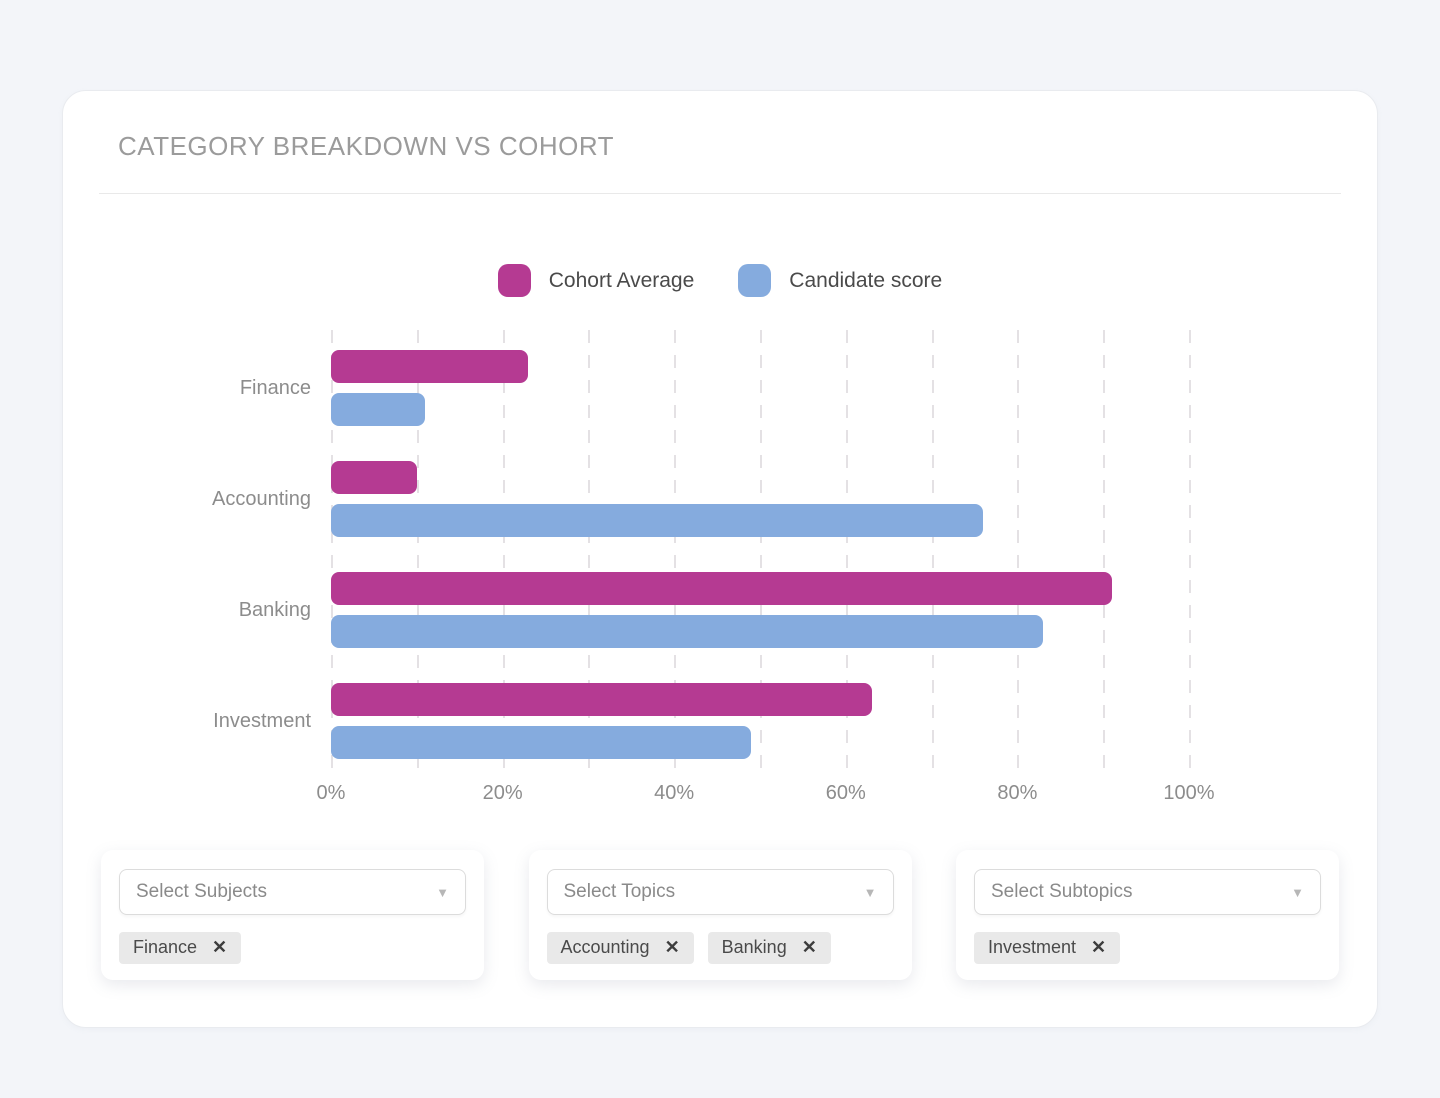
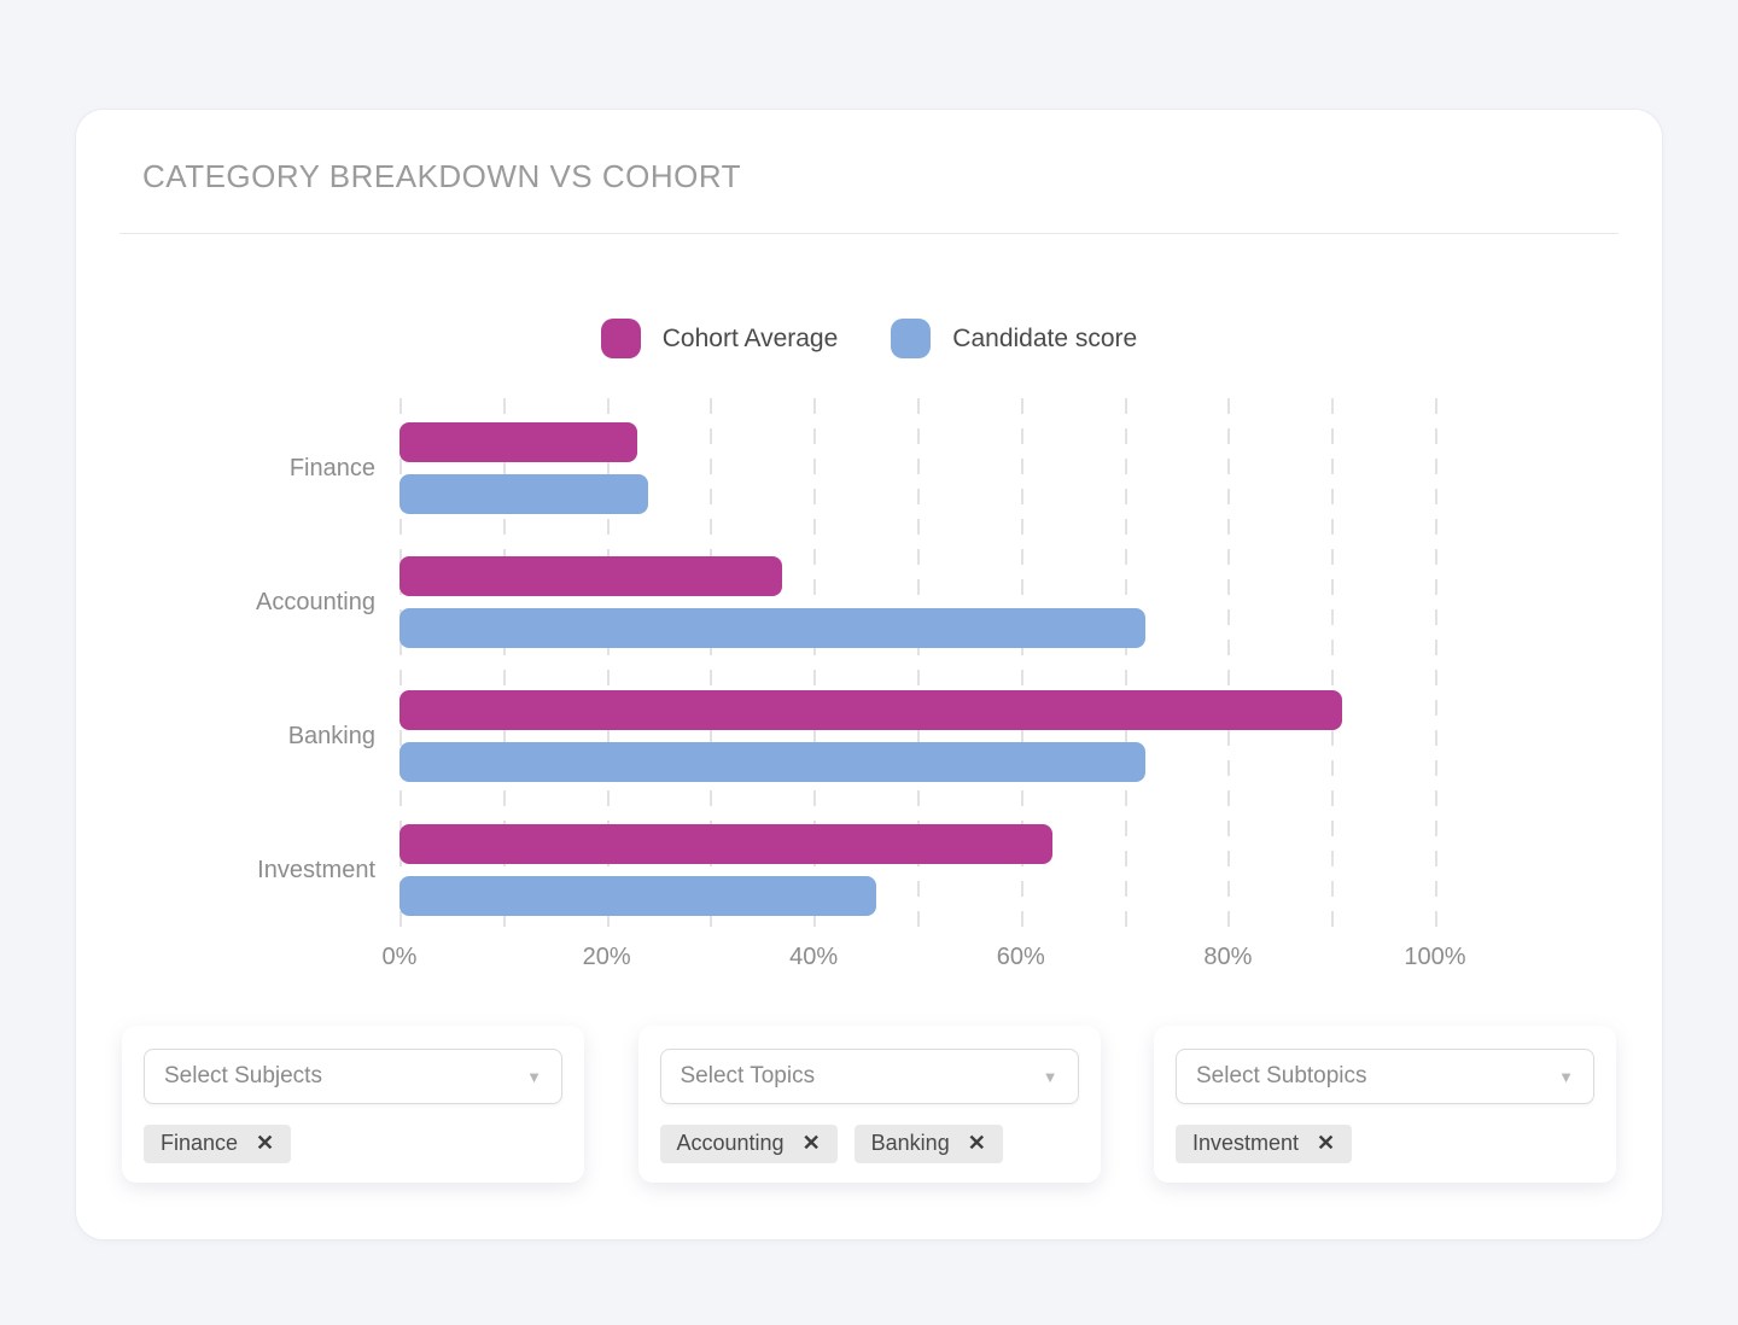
Candidate score/Finance: 11% -> 24%
Cohort Average/Accounting: 10% -> 37%
Candidate score/Accounting: 76% -> 72%
Candidate score/Banking: 83% -> 72%
Candidate score/Investment: 49% -> 46%
